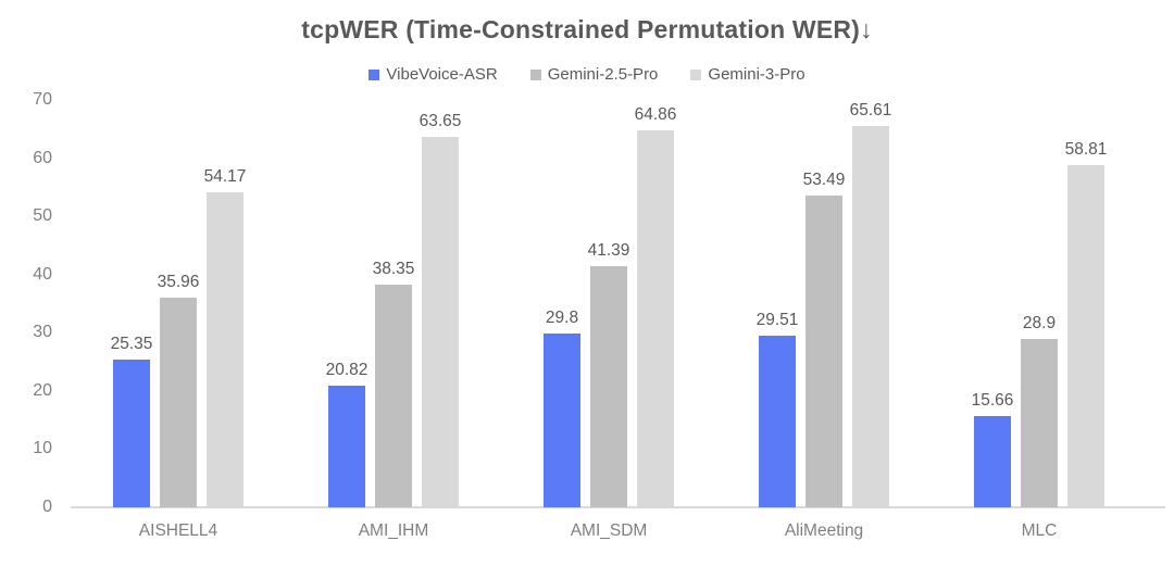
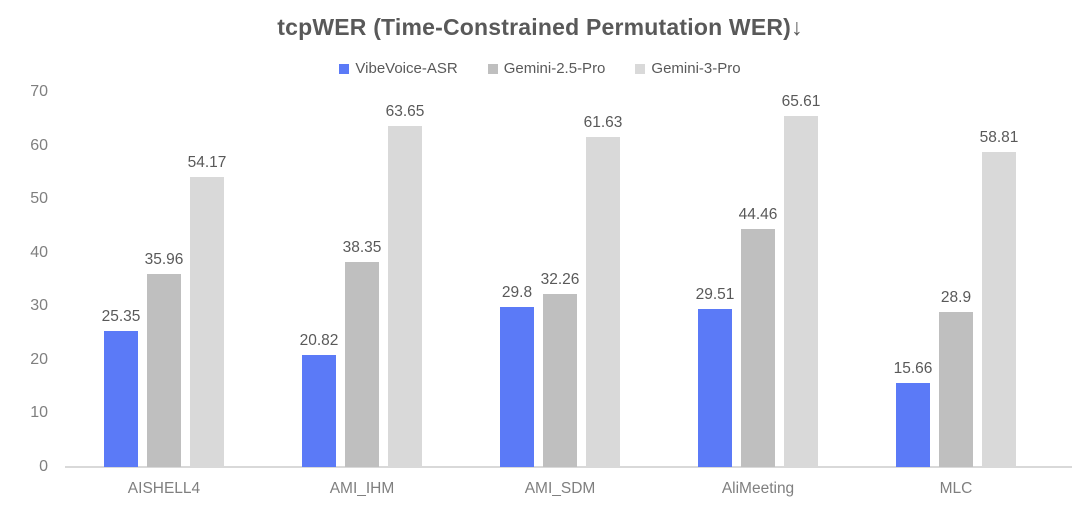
Gemini-2.5-Pro/AMI_SDM: 41.39 -> 32.26
Gemini-3-Pro/AMI_SDM: 64.86 -> 61.63
Gemini-2.5-Pro/AliMeeting: 53.49 -> 44.46
